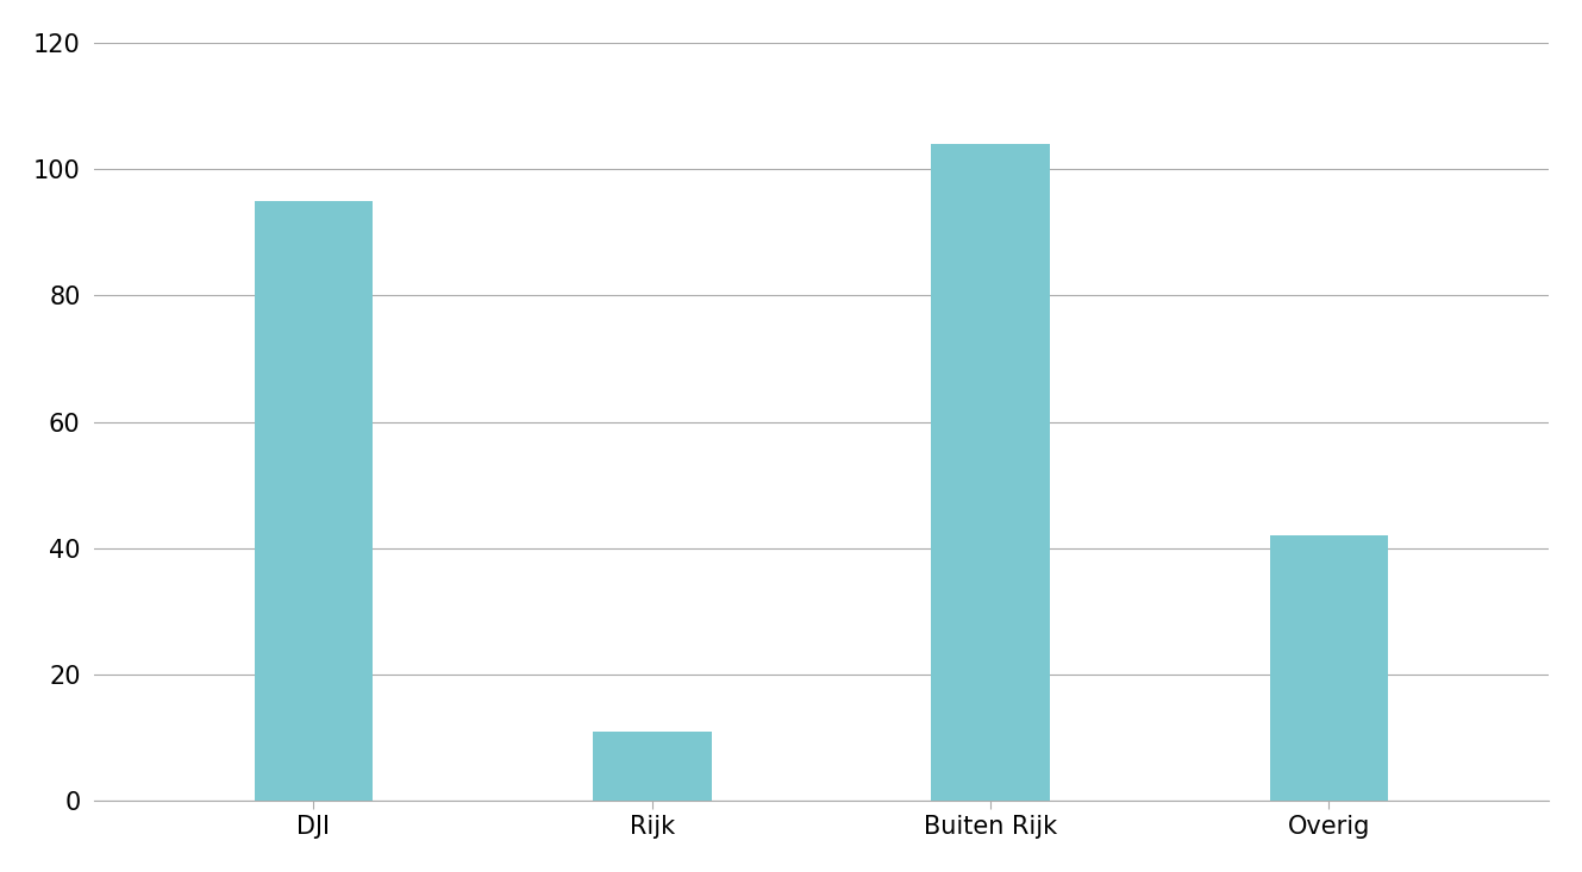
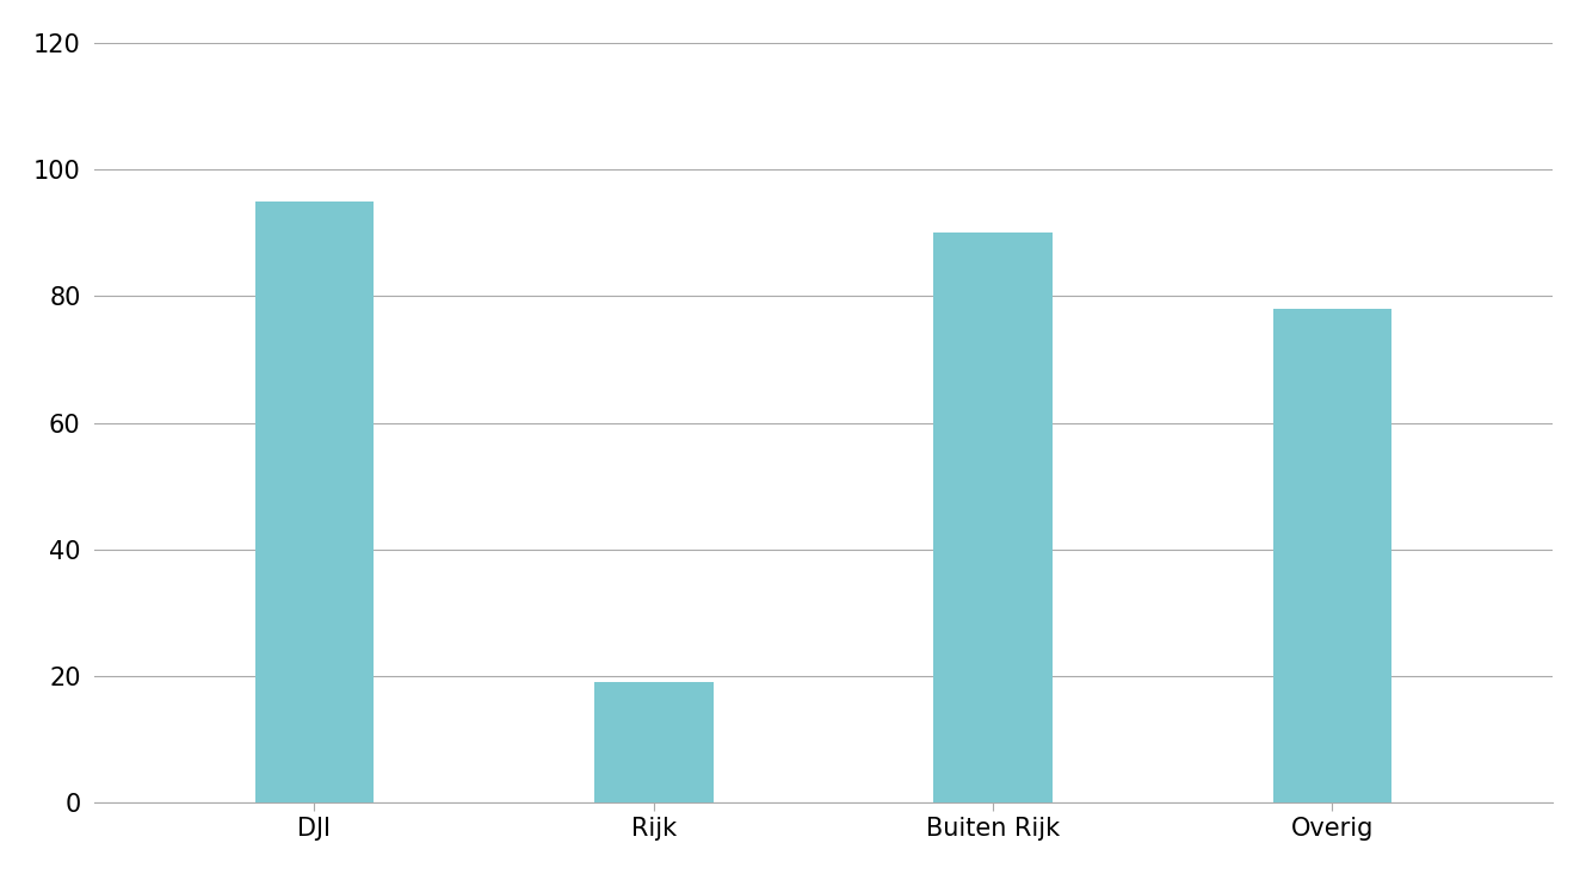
Rijk: 11 -> 19
Buiten Rijk: 104 -> 90
Overig: 42 -> 78
